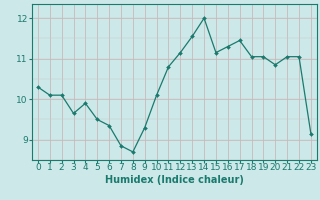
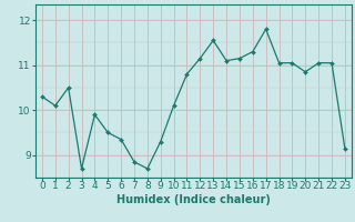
2: 10.10 -> 10.50
3: 9.65 -> 8.70
14: 12.00 -> 11.10
17: 11.45 -> 11.80
